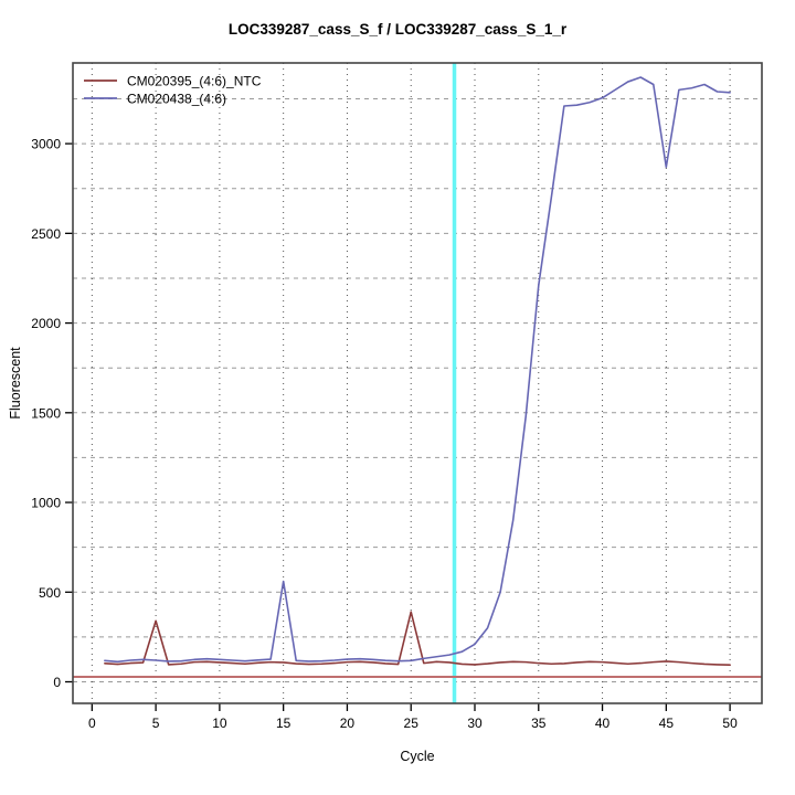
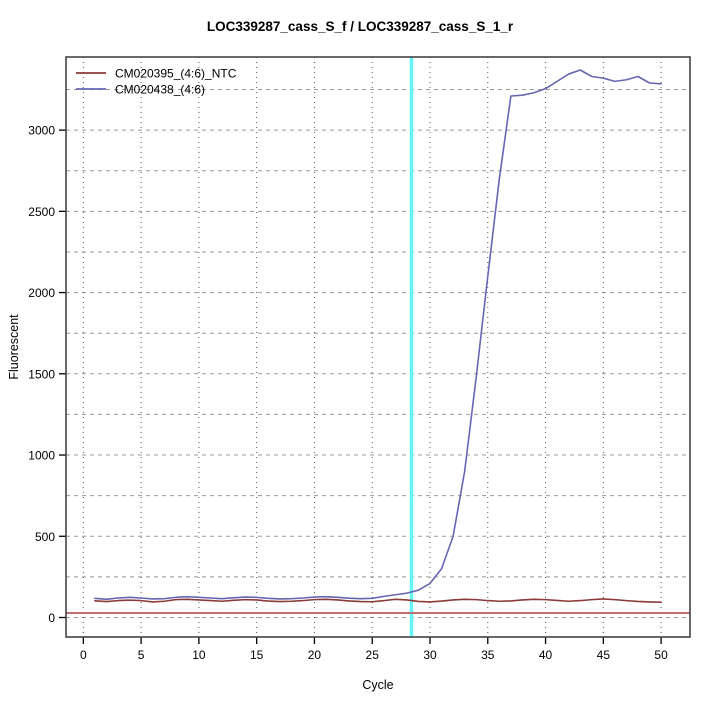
CM020395_(4:6)_NTC/5: 340 -> 100
CM020438_(4:6)/15: 560 -> 120
CM020395_(4:6)_NTC/25: 390 -> 100
CM020438_(4:6)/35: 2210 -> 2100
CM020438_(4:6)/45: 2870 -> 3320
